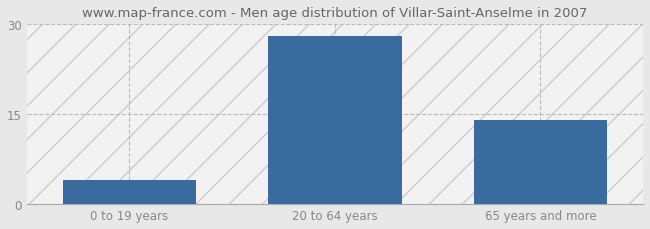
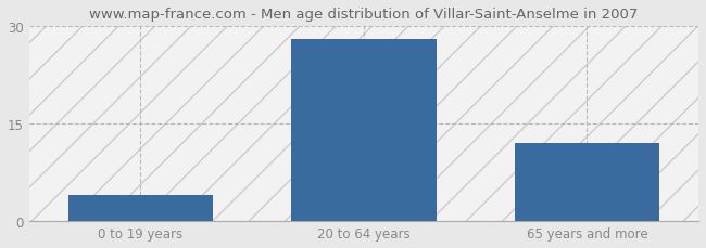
65 years and more: 14 -> 12
